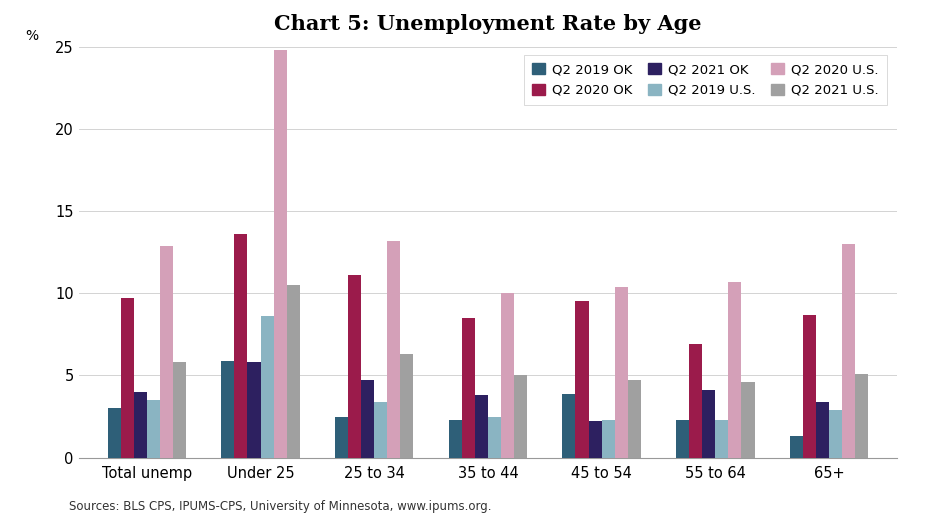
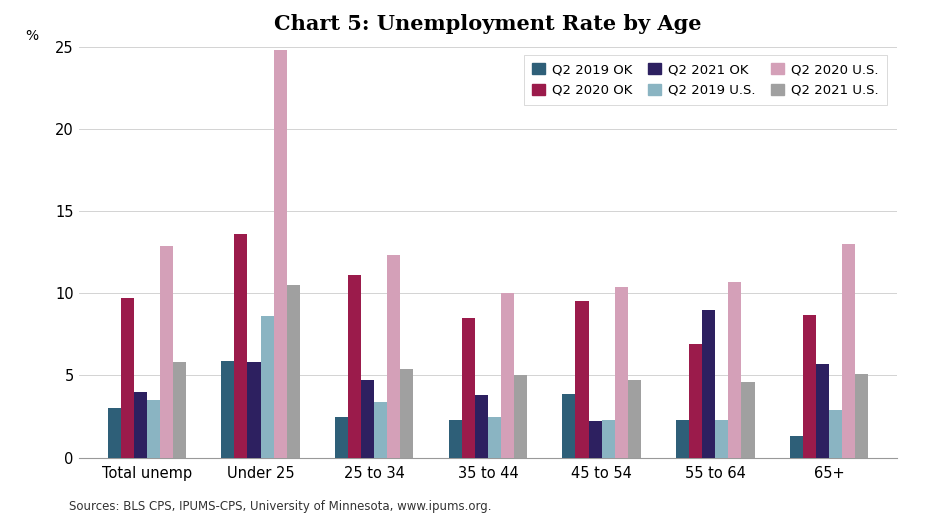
Q2 2020 U.S./25 to 34: 13.2 -> 12.3
Q2 2021 U.S./25 to 34: 6.3 -> 5.4
Q2 2021 OK/55 to 64: 4.1 -> 9.0
Q2 2021 OK/65+: 3.4 -> 5.7
